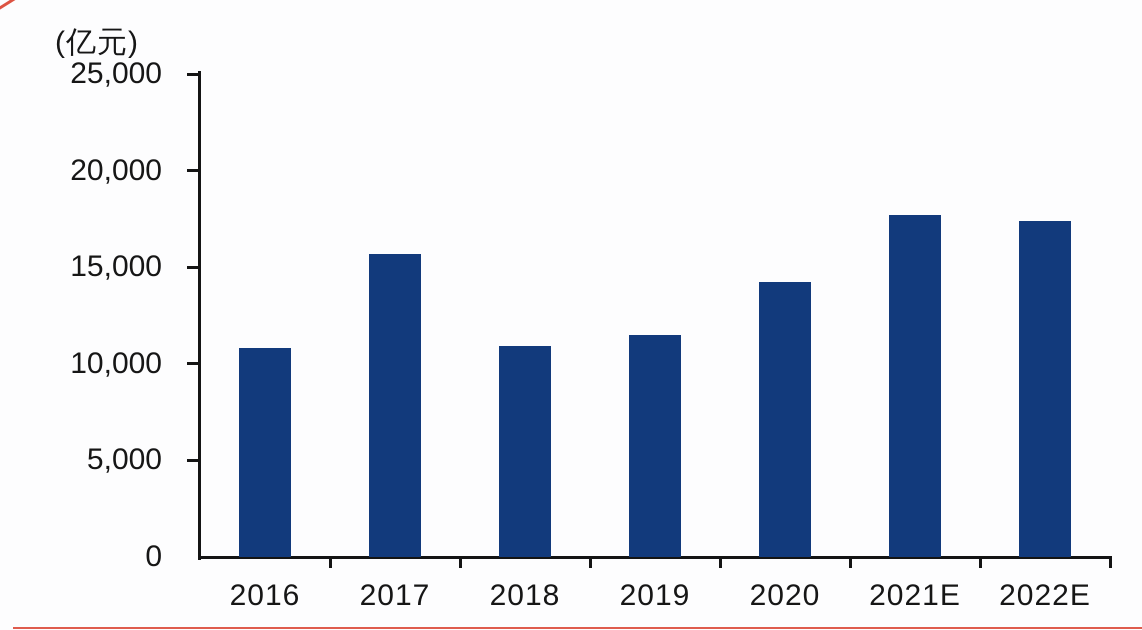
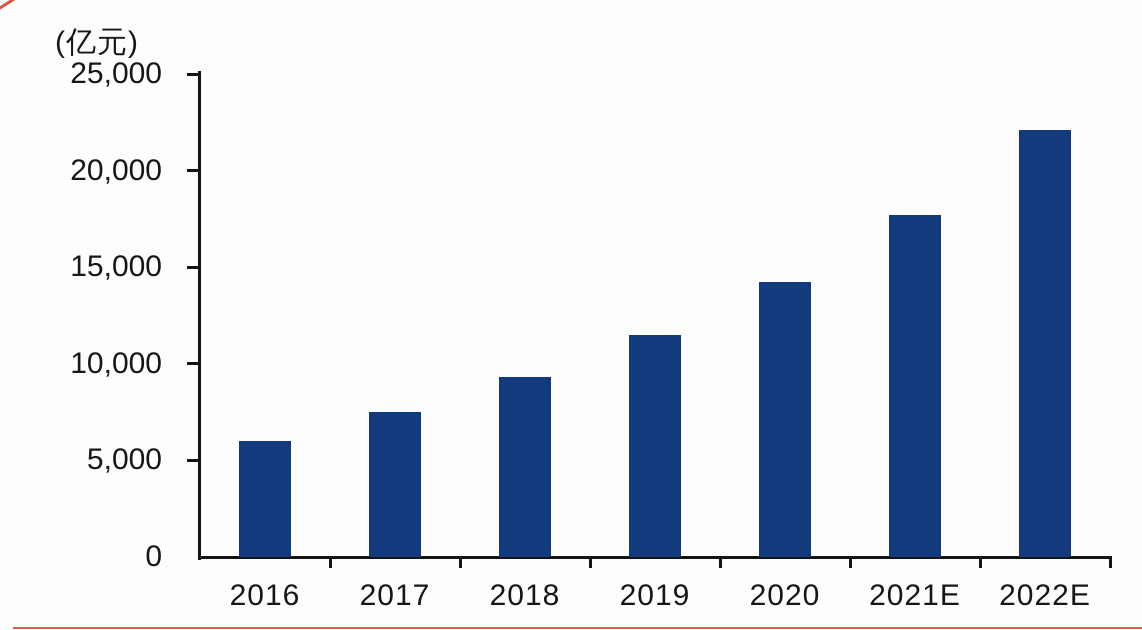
2016: 10800 -> 6000
2017: 15700 -> 7500
2018: 10900 -> 9300
2022E: 17400 -> 22100
